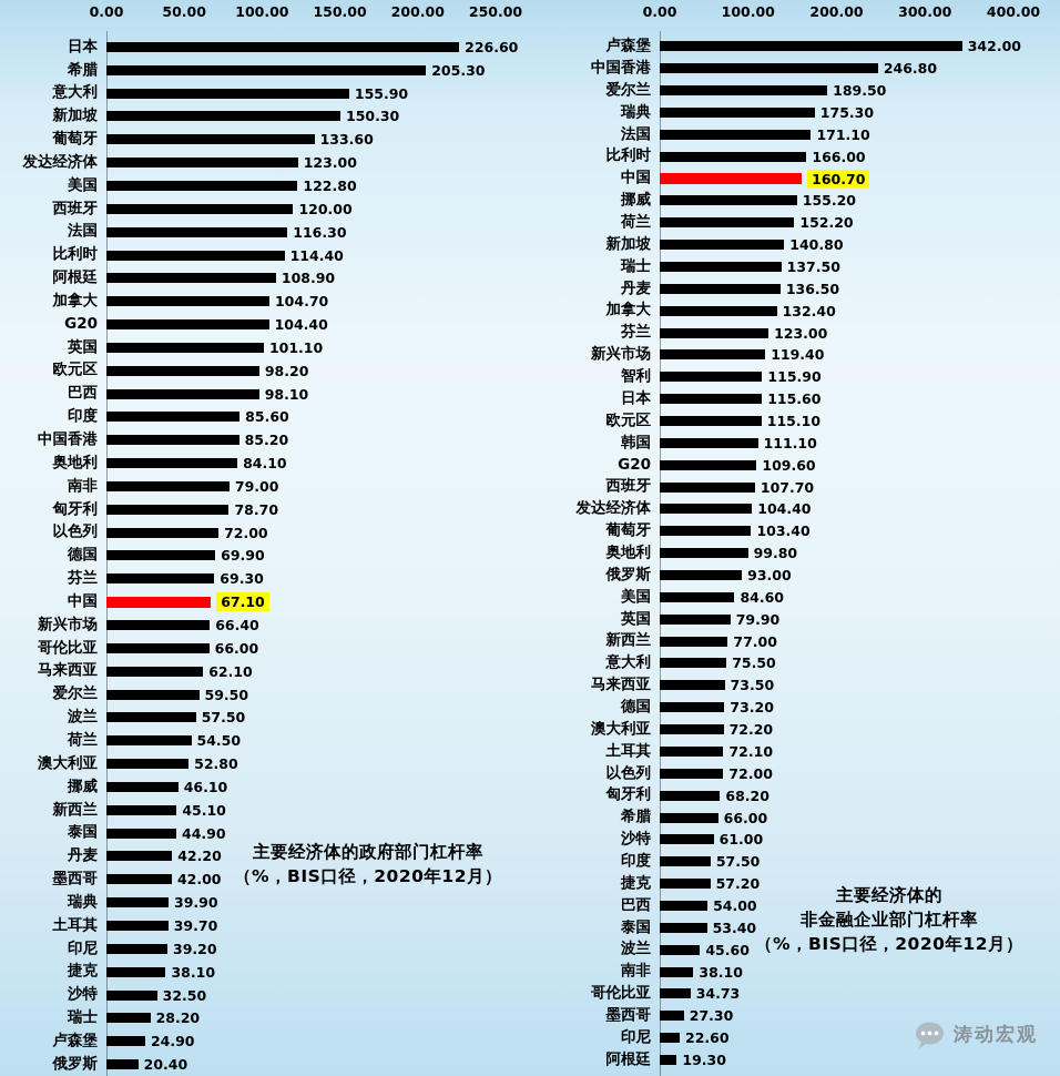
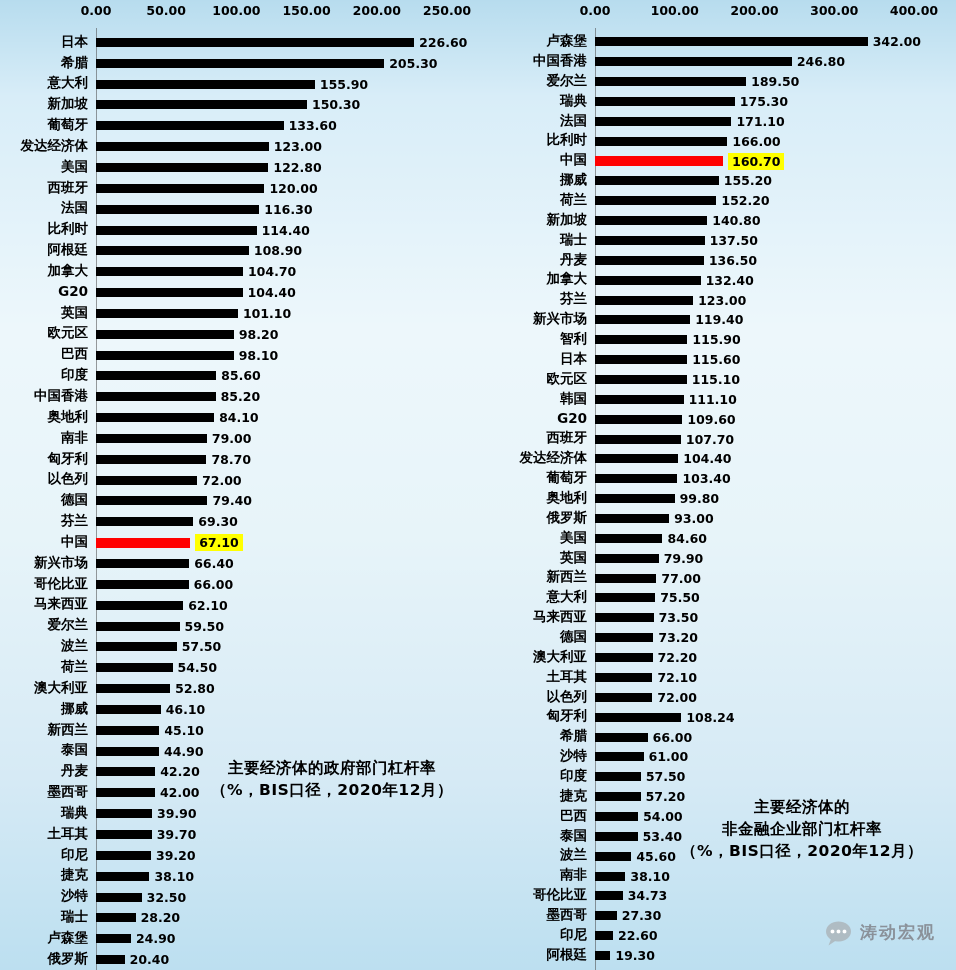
主要经济体的政府部门杠杆率（%，BIS口径，2020年12月）/德国: 69.90 -> 79.40
主要经济体的非金融企业部门杠杆率（%，BIS口径，2020年12月）/匈牙利: 68.20 -> 108.24
